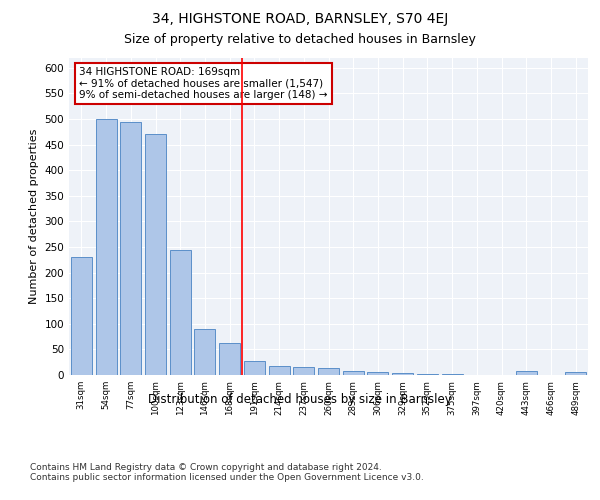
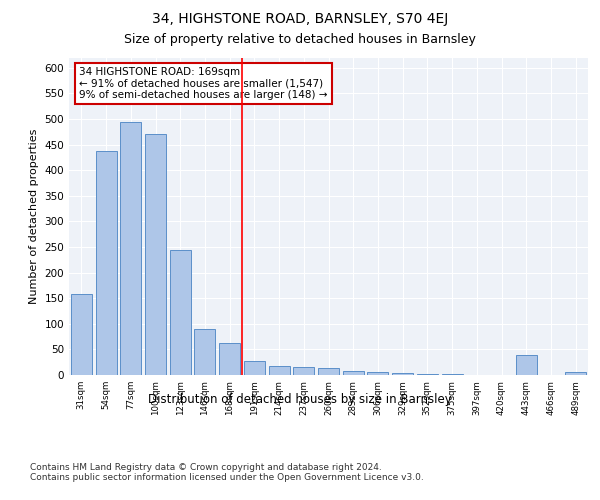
31sqm: 230 -> 158
54sqm: 500 -> 438
443sqm: 8 -> 40
